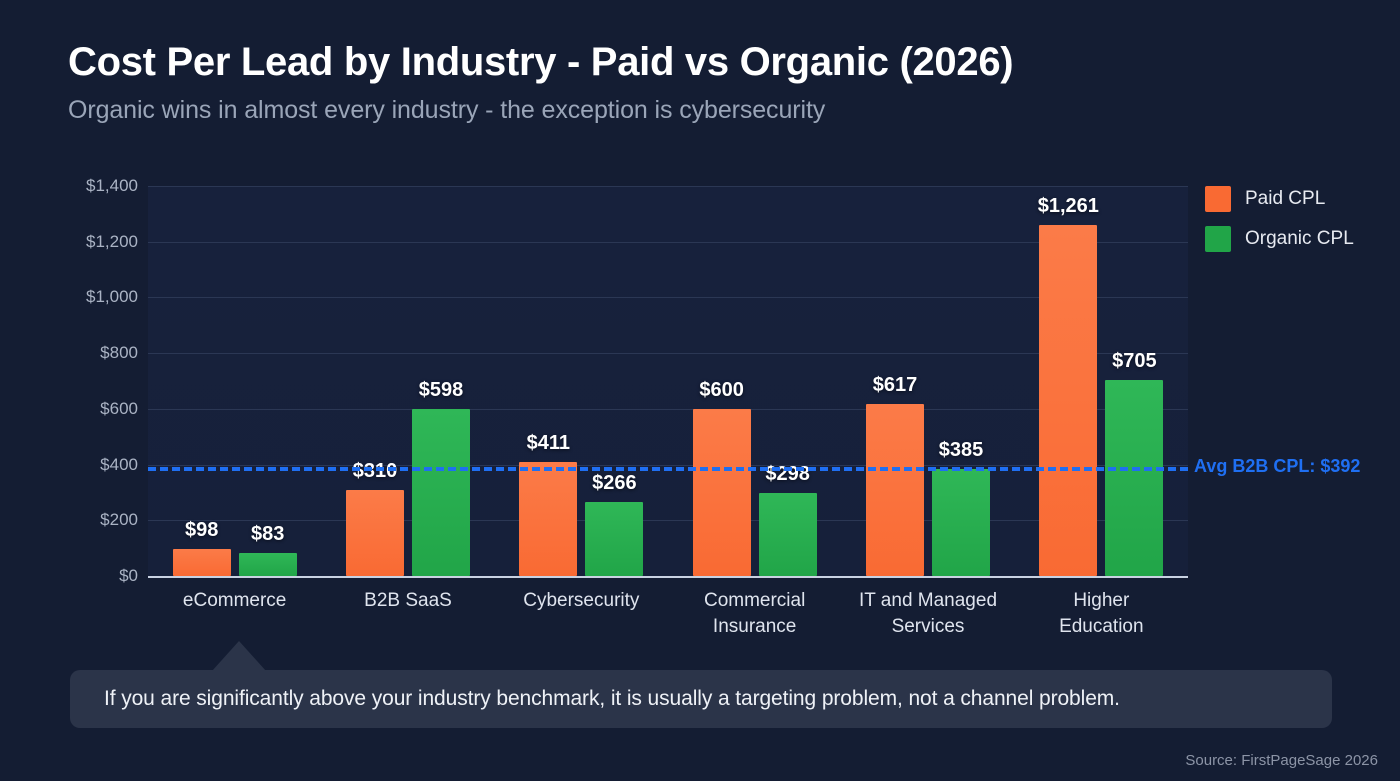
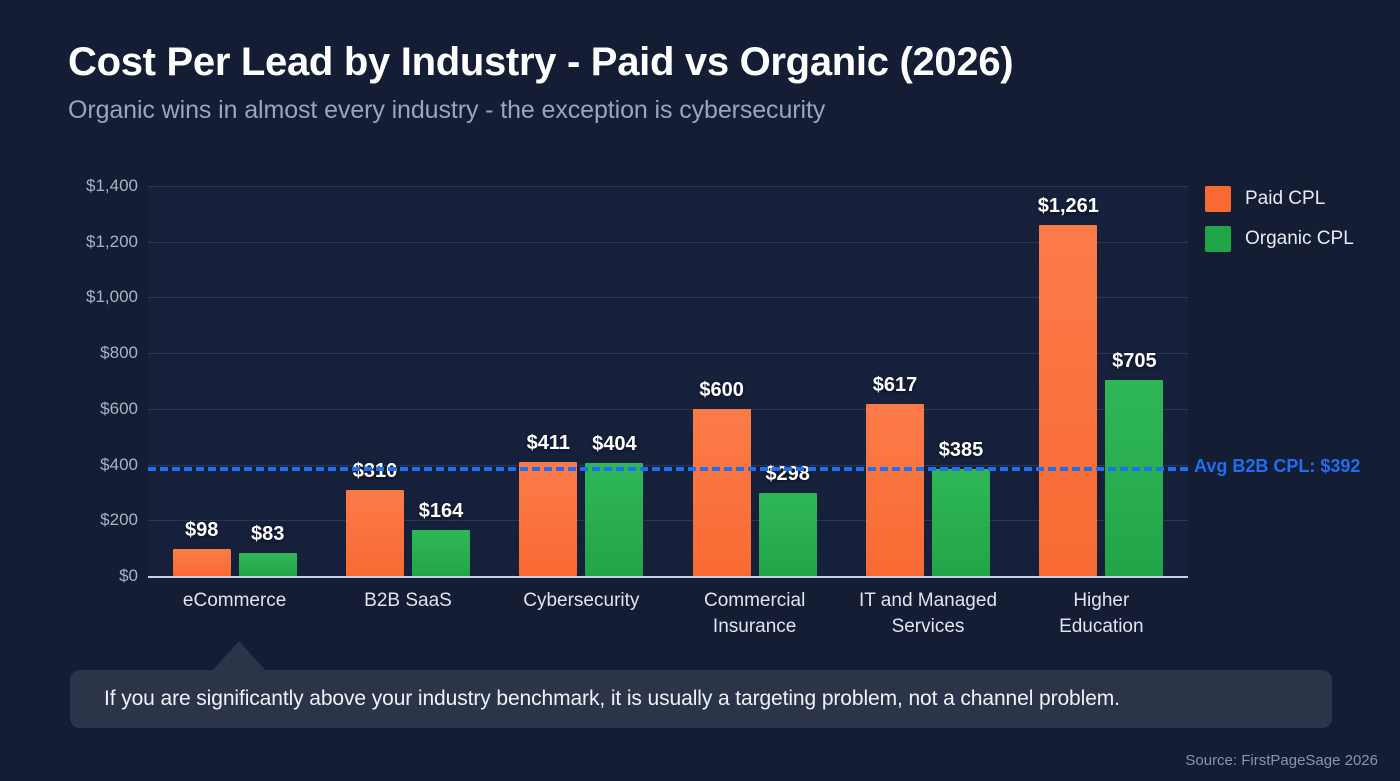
Organic CPL/B2B SaaS: $598 -> $164
Organic CPL/Cybersecurity: $266 -> $404
